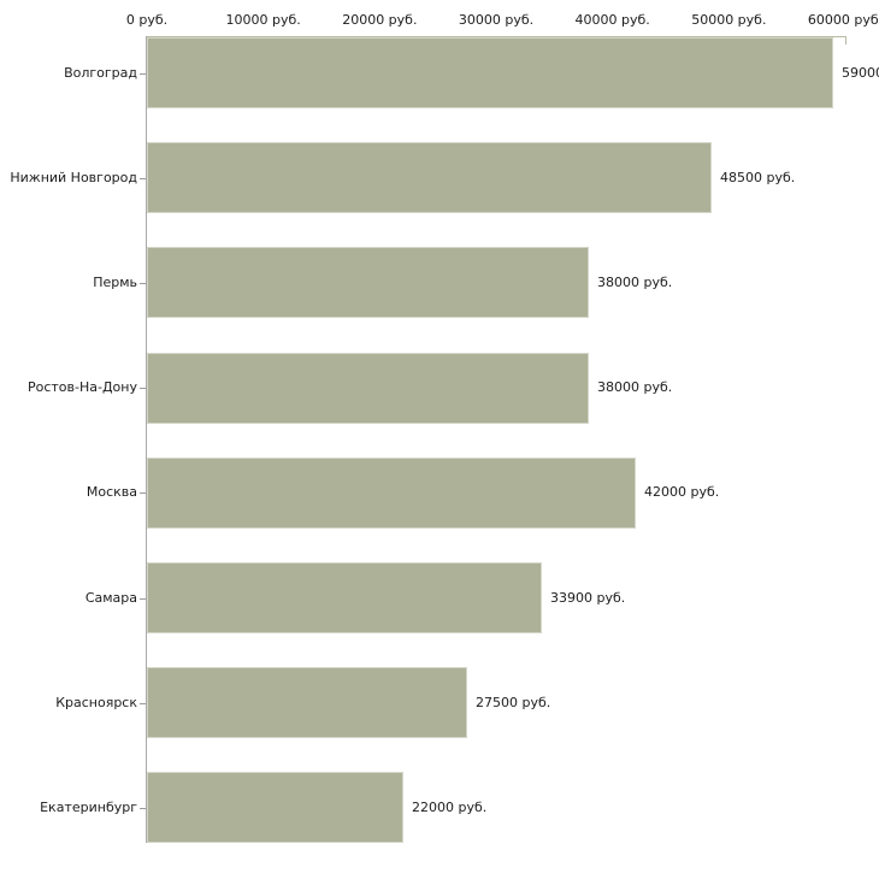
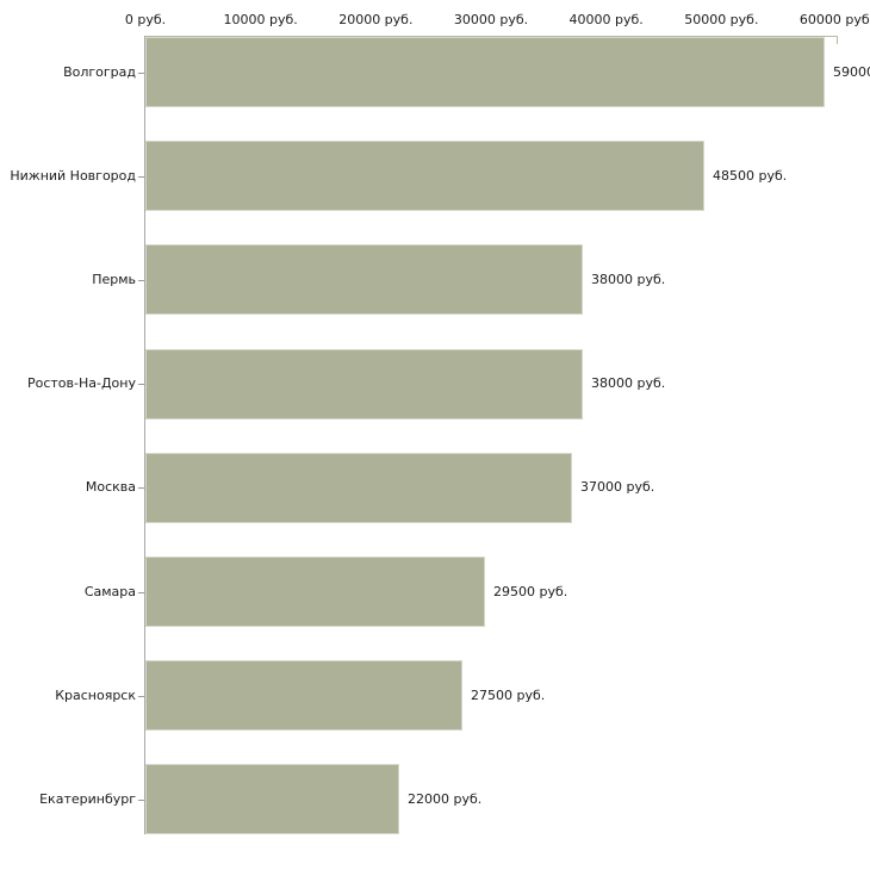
Москва: 42000 -> 37000
Самара: 33900 -> 29500
